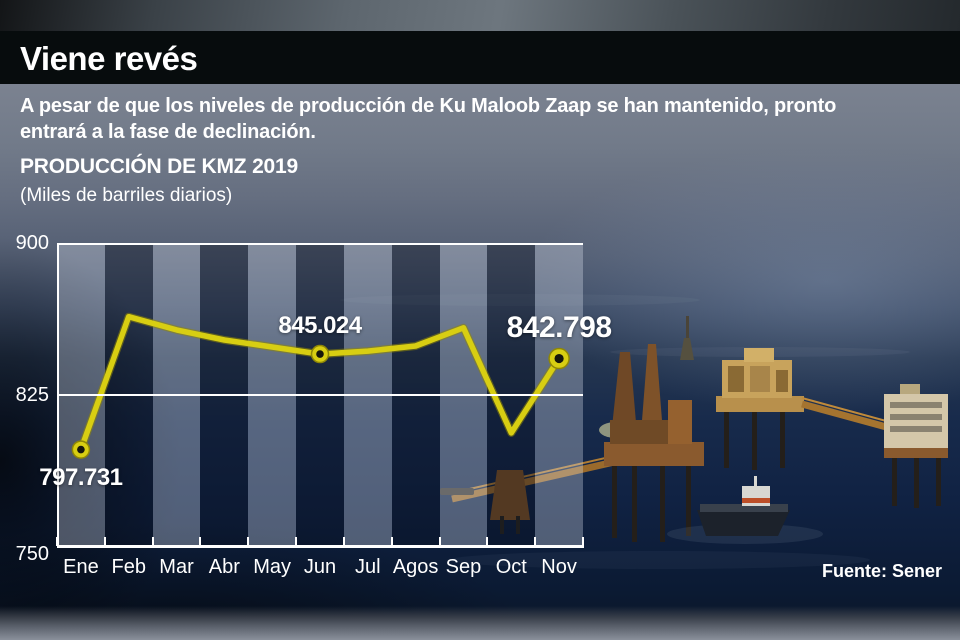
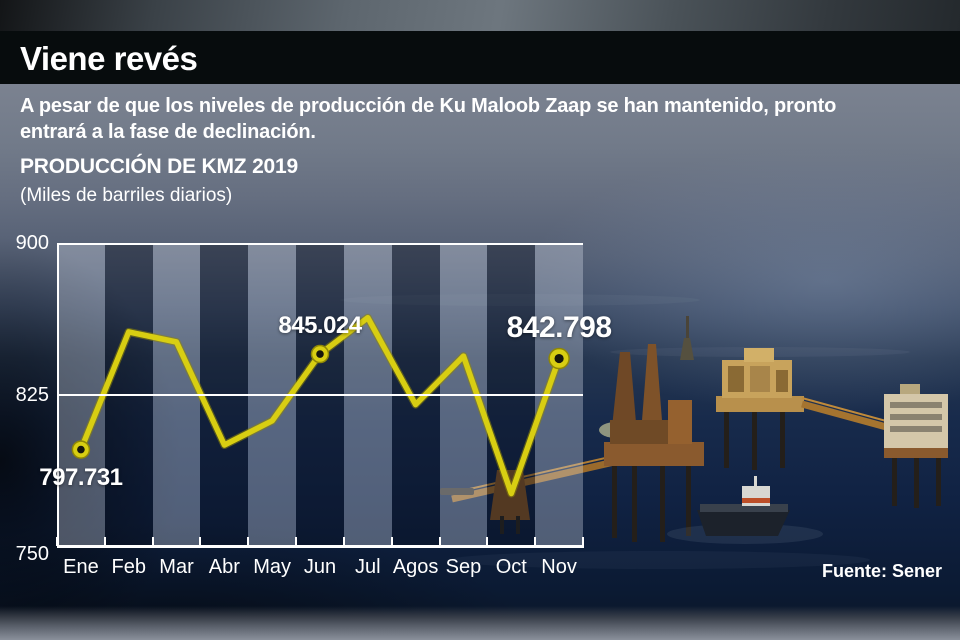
Feb: 864 -> 856
Mar: 857 -> 851
Abr: 852 -> 800
May: 848 -> 812
Jul: 846 -> 863
Agos: 849 -> 820
Sep: 858 -> 844
Oct: 806 -> 776
